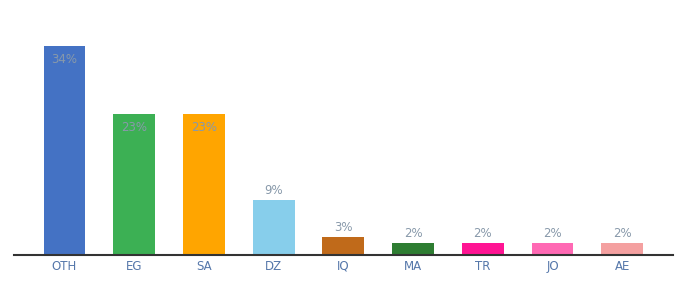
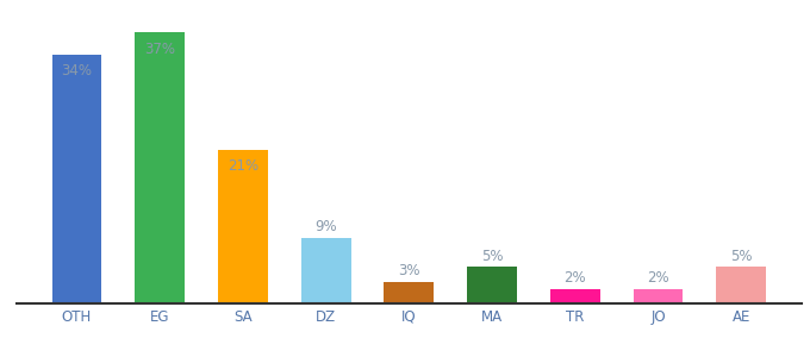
EG: 23% -> 37%
SA: 23% -> 21%
MA: 2% -> 5%
AE: 2% -> 5%
